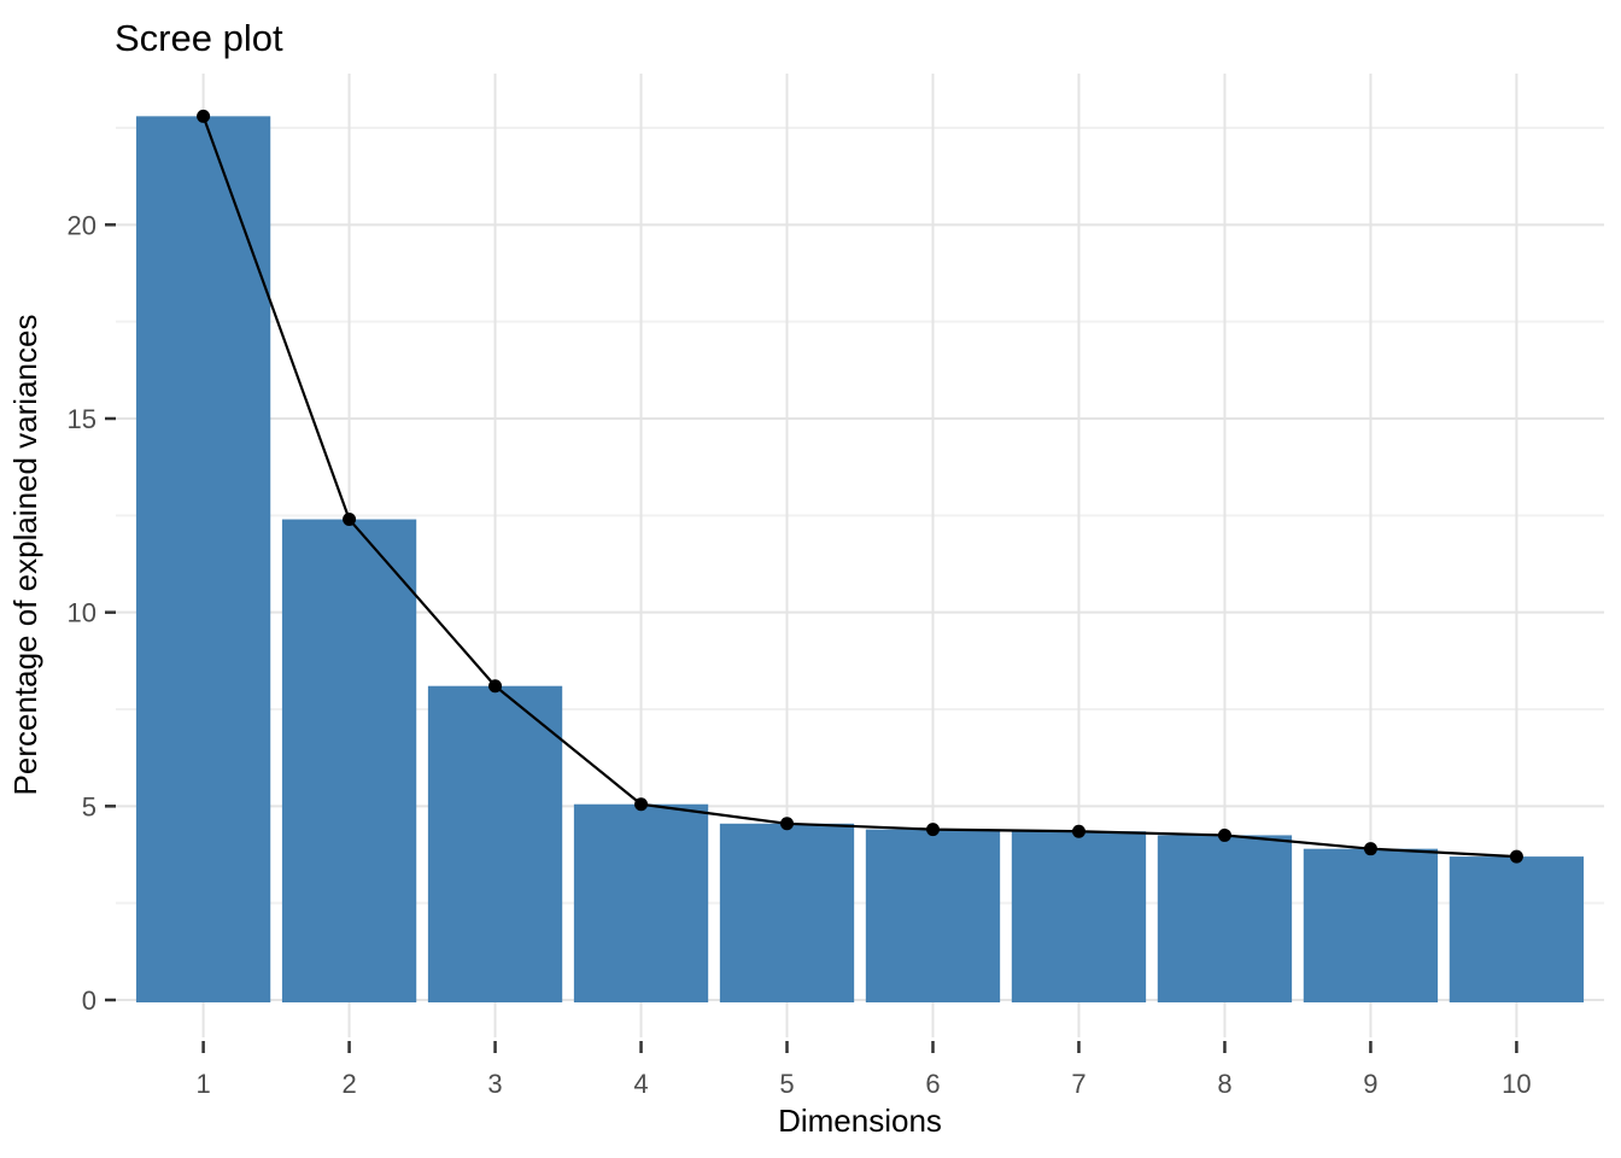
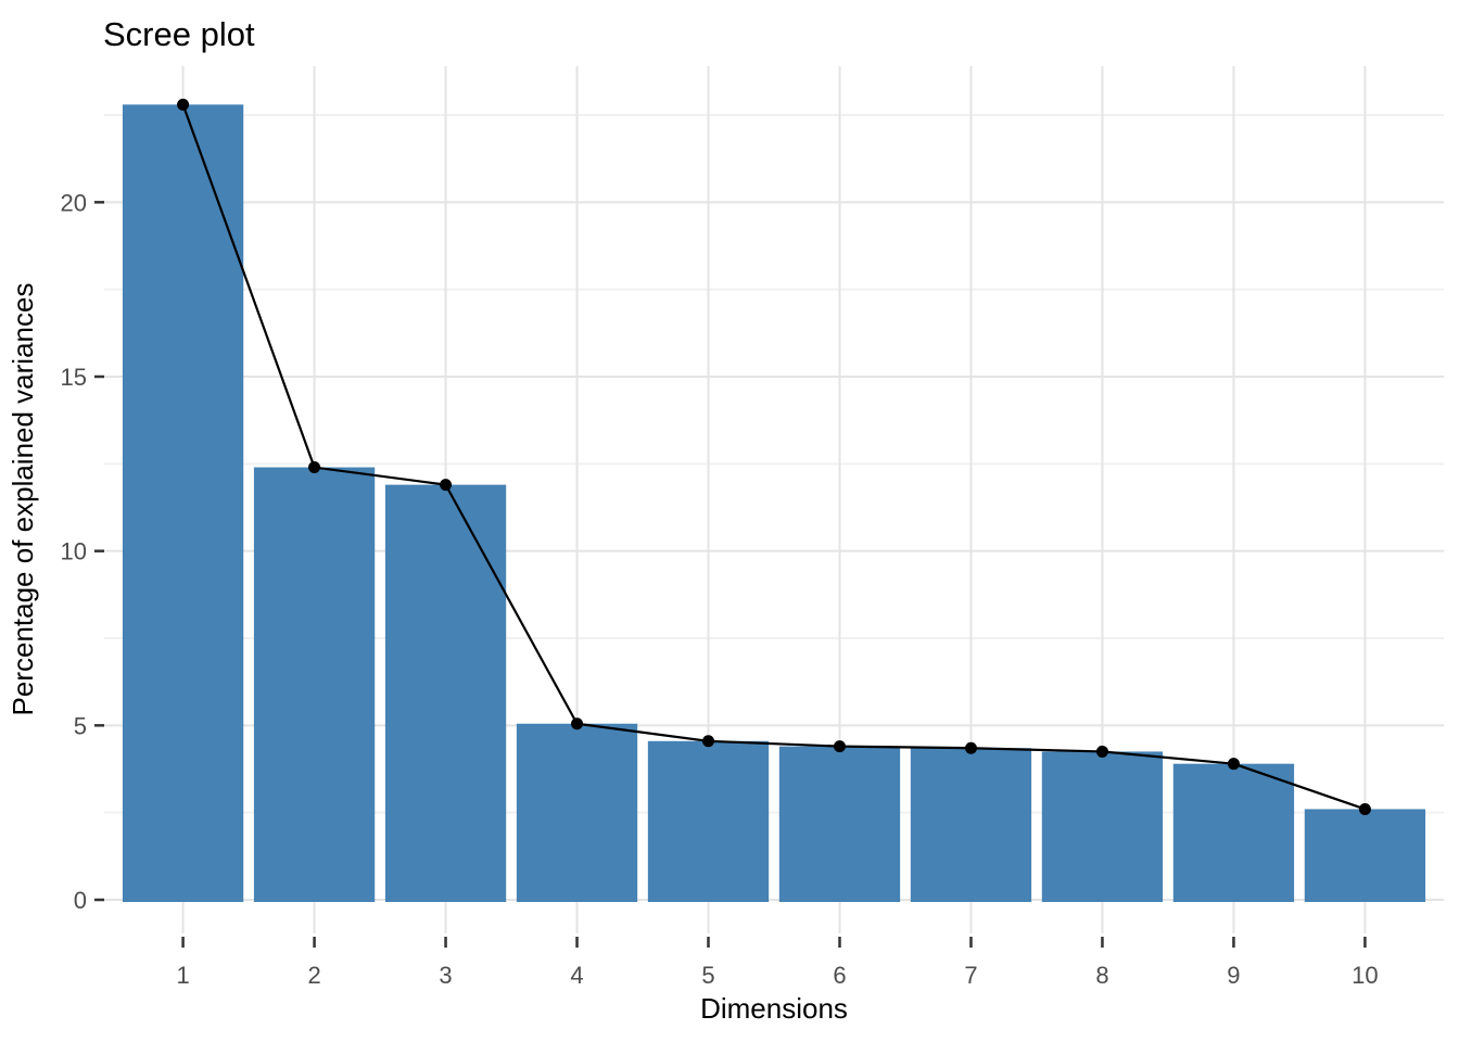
3: 8.1 -> 11.9
10: 3.7 -> 2.6
